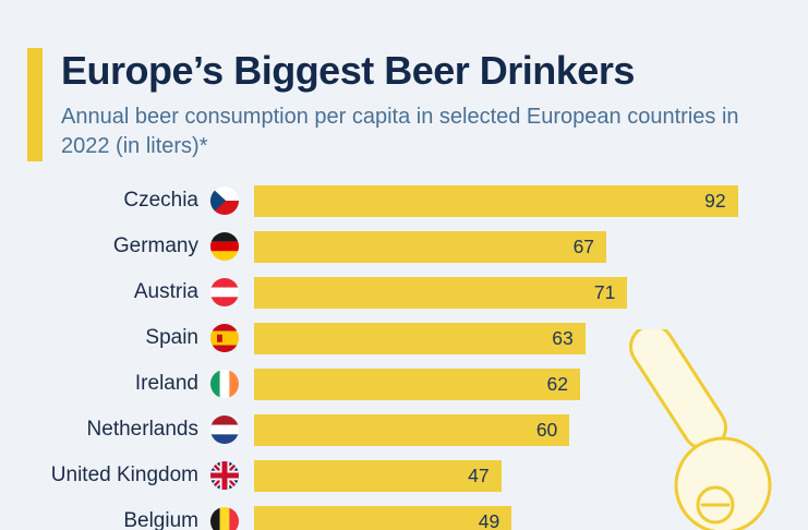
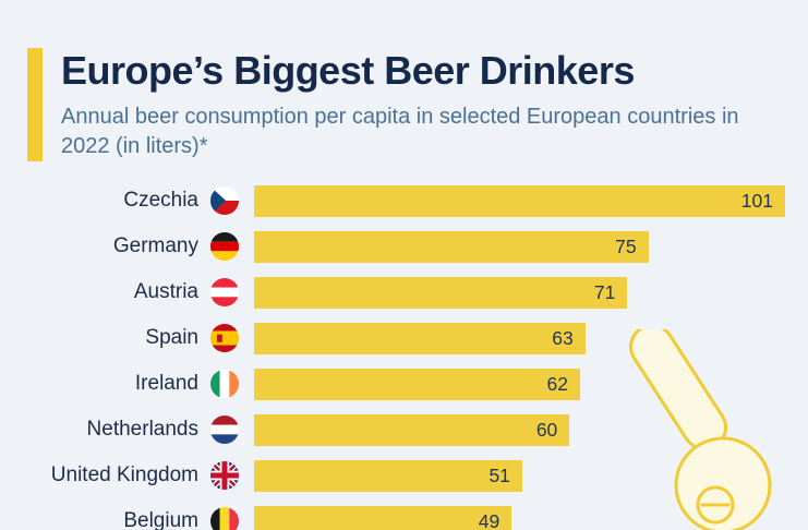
Czechia: 92 -> 101
Germany: 67 -> 75
United Kingdom: 47 -> 51
